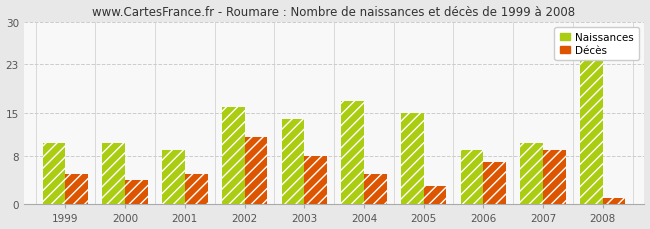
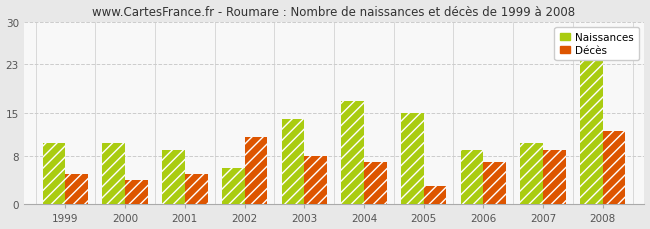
Naissances/2002: 16 -> 6
Décès/2004: 5 -> 7
Décès/2008: 1 -> 12
